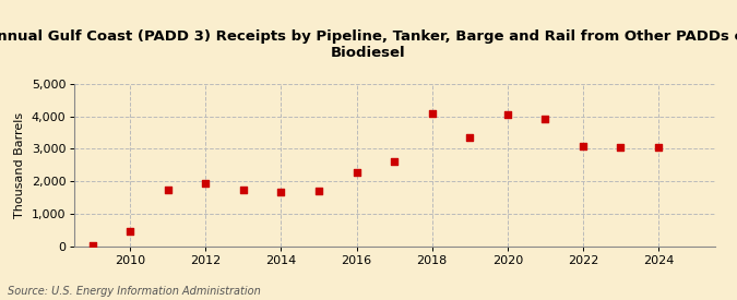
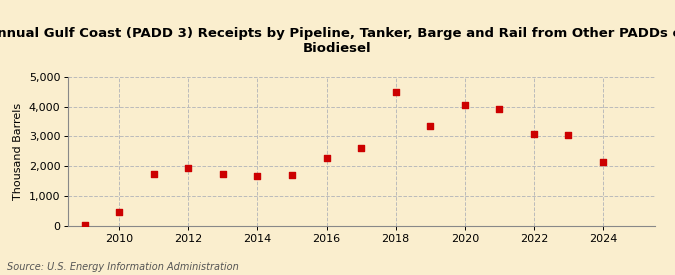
2018: 4,080 -> 4,500
2024: 3,060 -> 2,150
